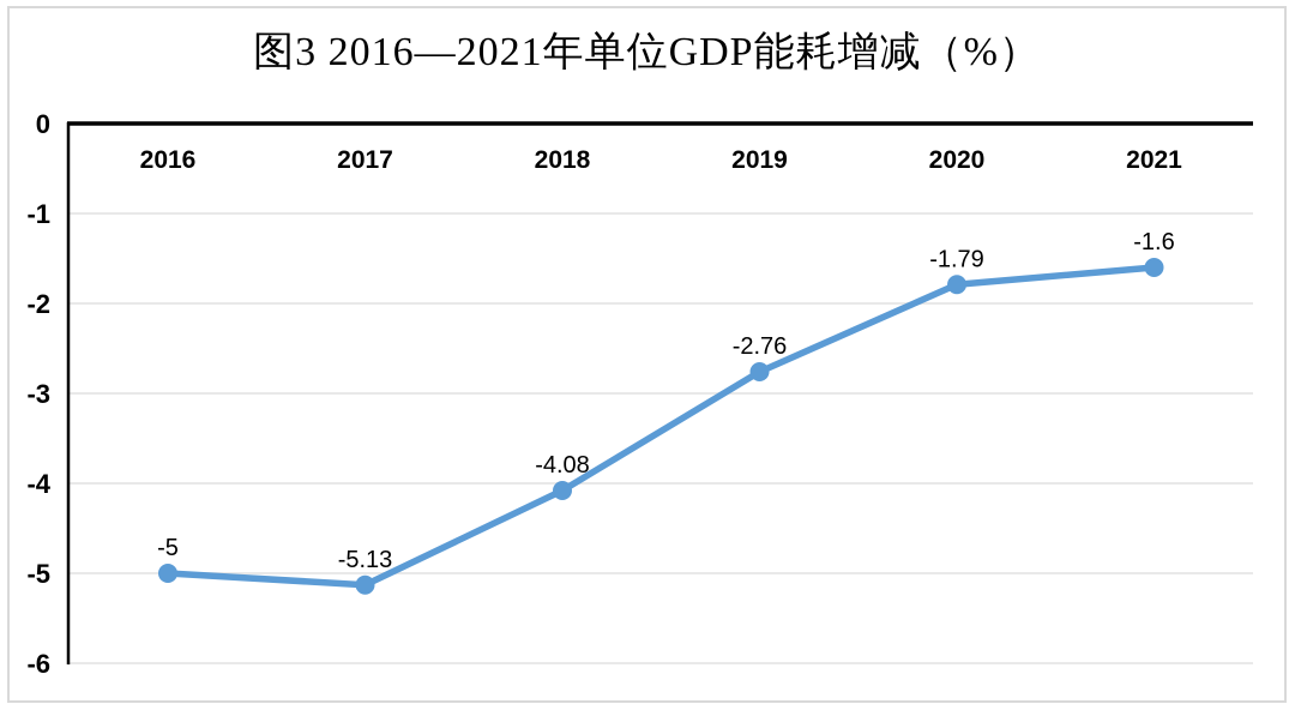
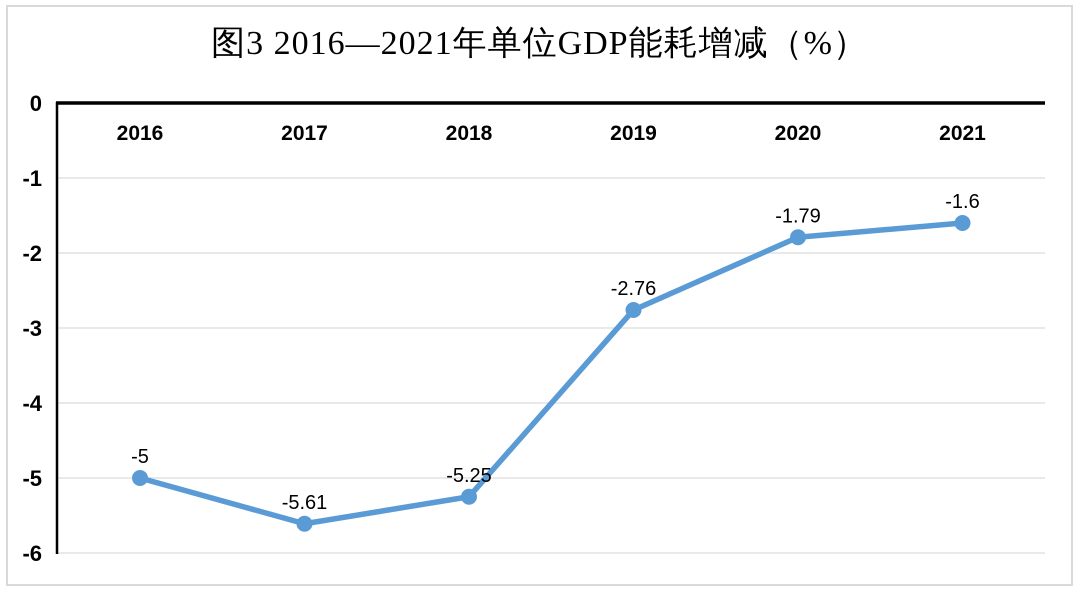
2017: -5.13 -> -5.61
2018: -4.08 -> -5.25
